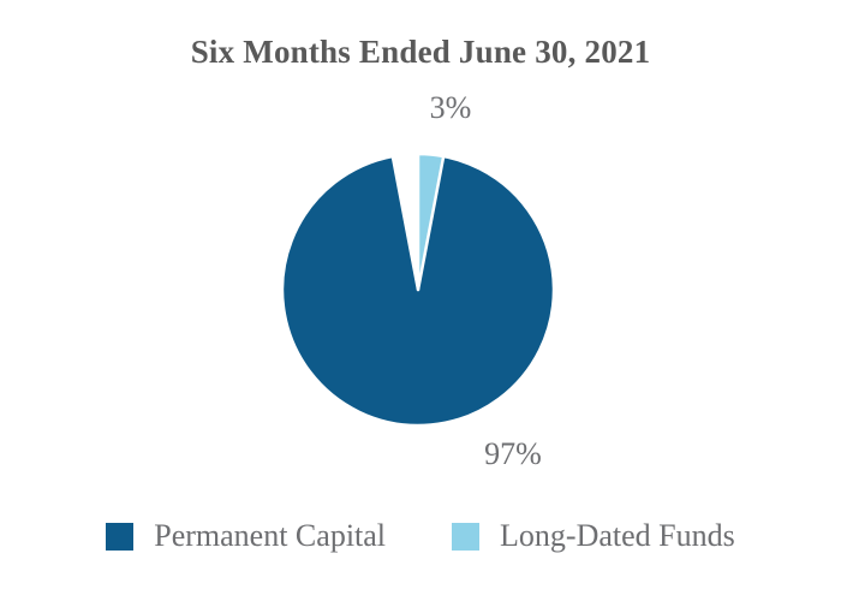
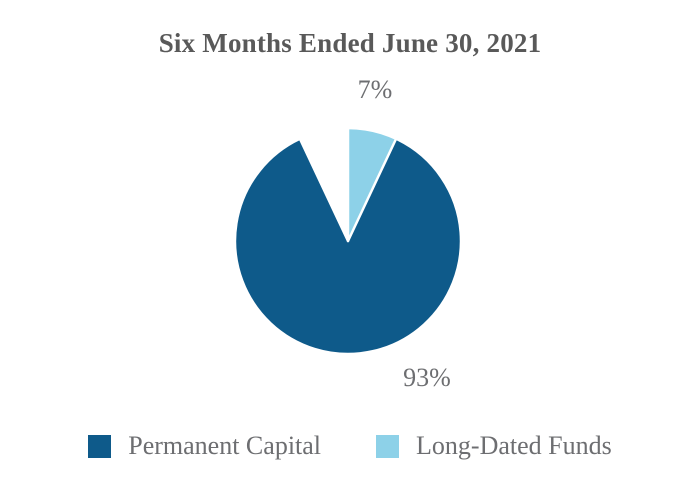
Permanent Capital: 97% -> 93%
Long-Dated Funds: 3% -> 7%
